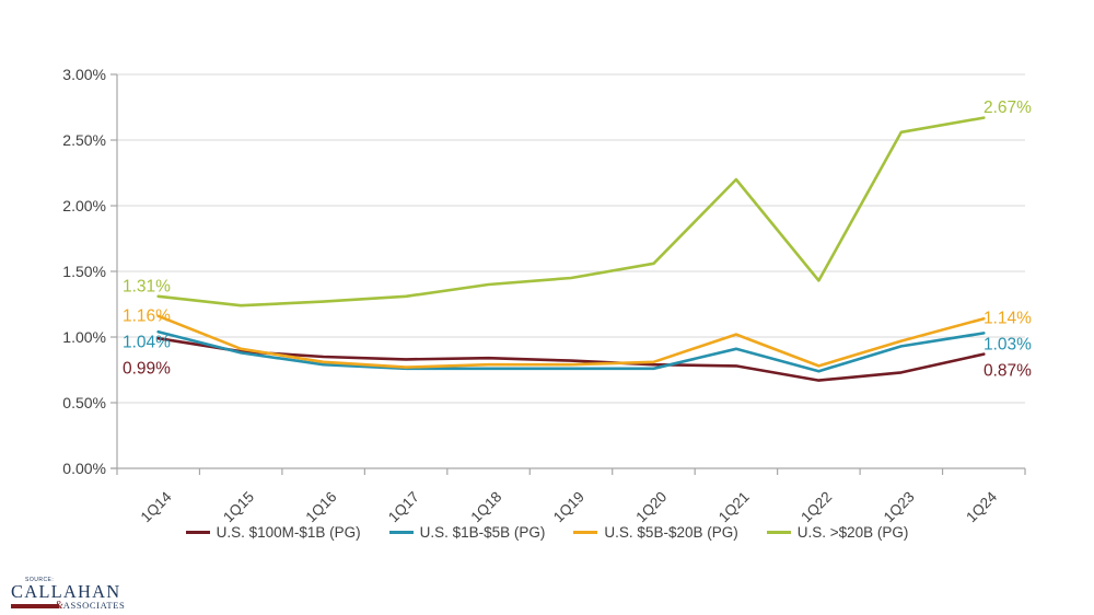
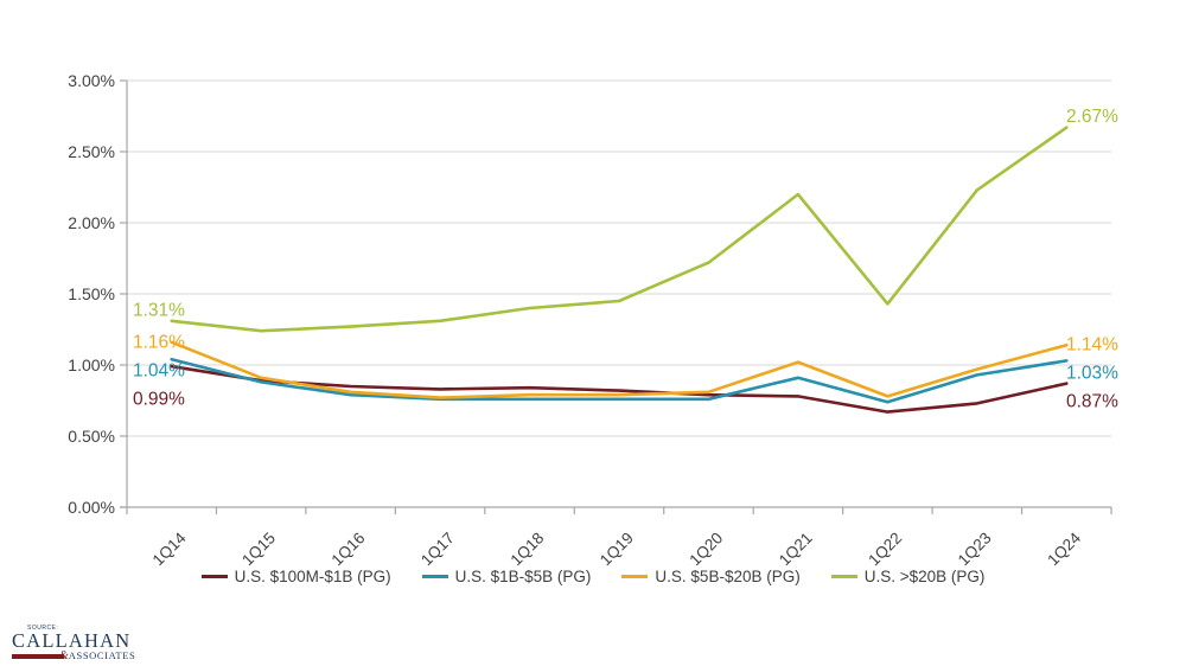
U.S. >$20B (PG)/1Q20: 1.56% -> 1.72%
U.S. >$20B (PG)/1Q23: 2.56% -> 2.23%
